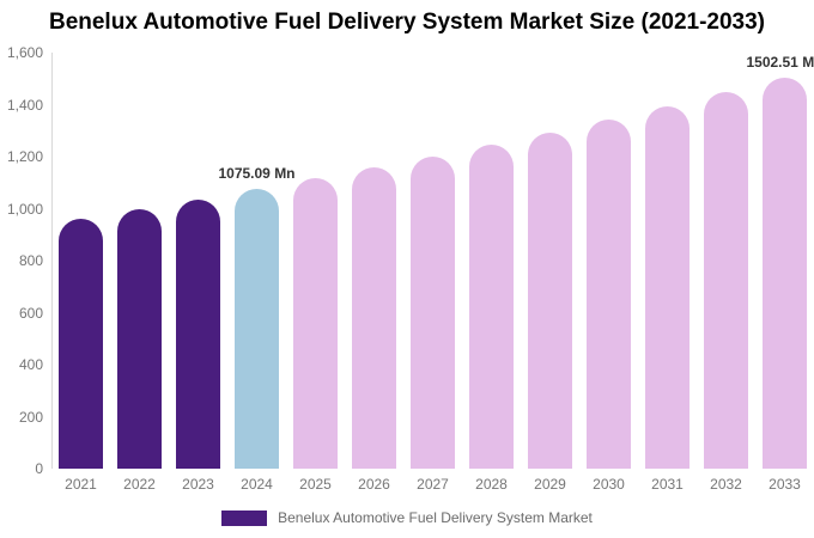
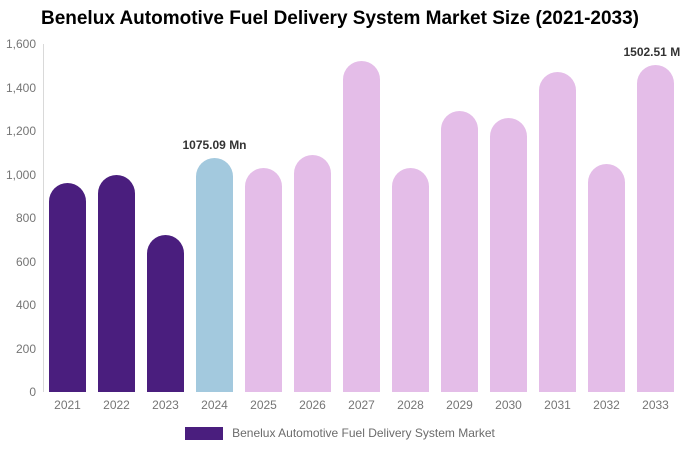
2023: 1040 -> 720
2025: 1120 -> 1030
2026: 1160 -> 1090
2027: 1200 -> 1520
2028: 1250 -> 1030
2030: 1340 -> 1260
2031: 1390 -> 1470
2032: 1450 -> 1050
